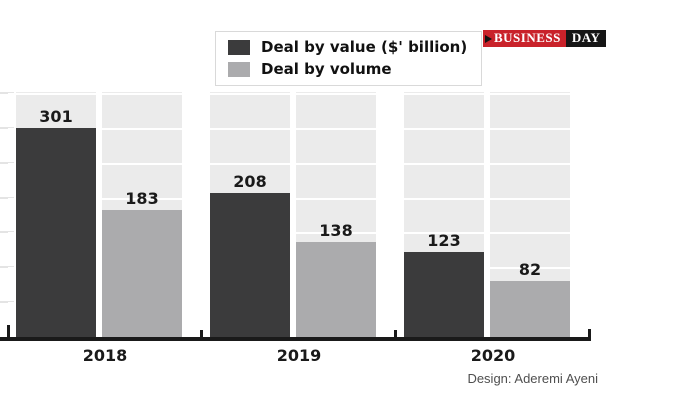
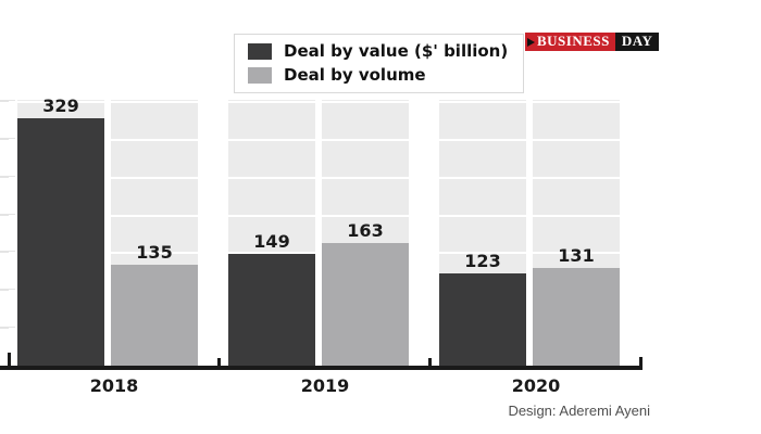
Deal by value ($' billion)/2018: 301 -> 329
Deal by volume/2018: 183 -> 135
Deal by value ($' billion)/2019: 208 -> 149
Deal by volume/2019: 138 -> 163
Deal by volume/2020: 82 -> 131
